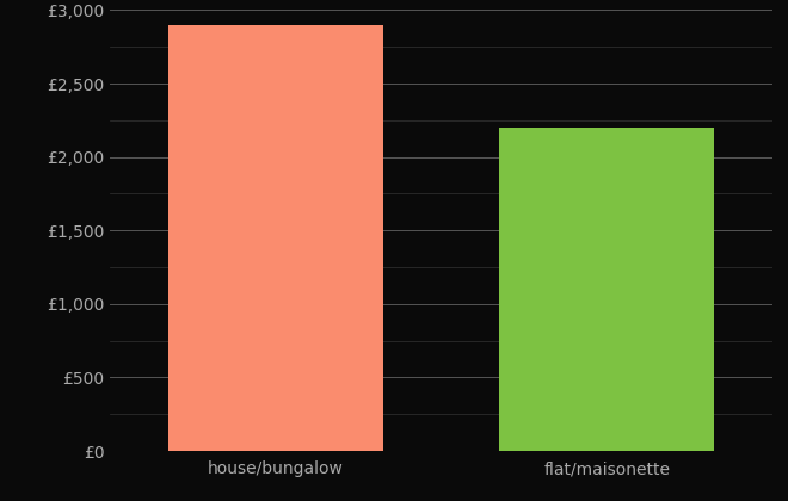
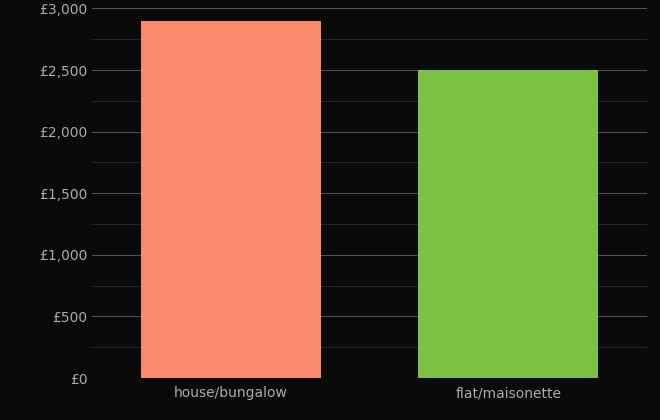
flat/maisonette: £2,200 -> £2,500
